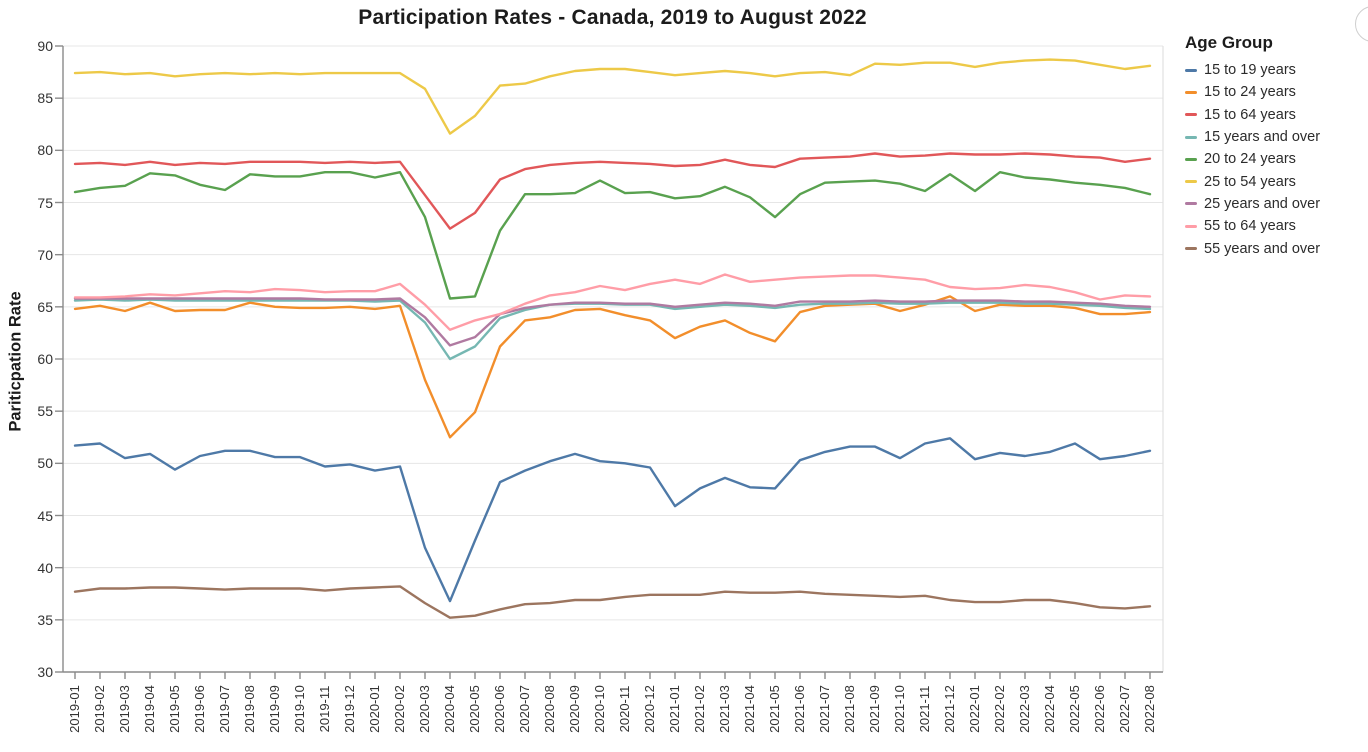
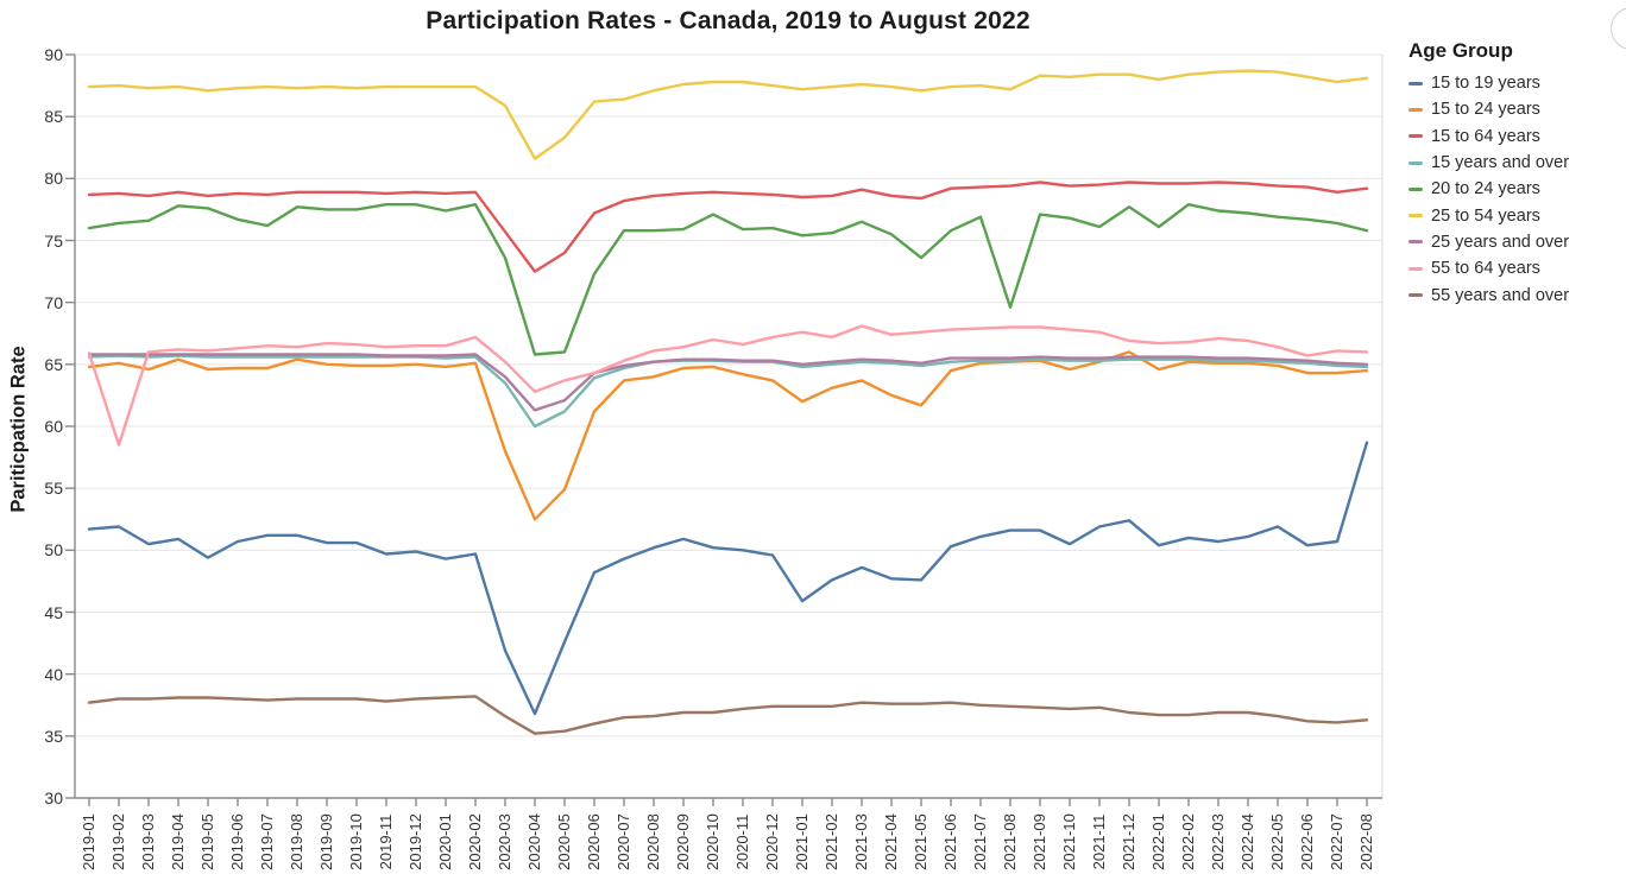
55 to 64 years/2019-02: 65.9 -> 58.5
20 to 24 years/2021-08: 77.0 -> 69.6
15 to 19 years/2022-08: 51.2 -> 58.7
